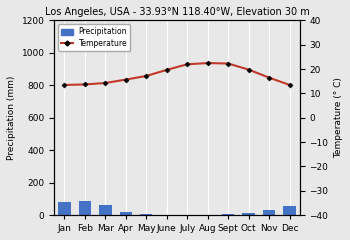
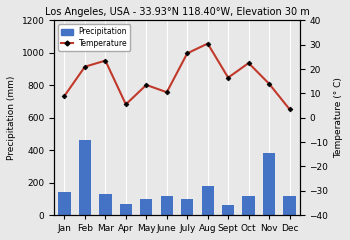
Precipitation/Jan: 80 -> 140
Temperature/Jan: 13.5 -> 9.0
Precipitation/Feb: 90 -> 460
Temperature/Feb: 13.7 -> 21.0
Precipitation/Mar: 60 -> 130
Temperature/Mar: 14.3 -> 23.5
Precipitation/Apr: 20 -> 70
Temperature/Apr: 15.7 -> 5.5
Precipitation/May: 0 -> 100
Temperature/May: 17.2 -> 13.5
Precipitation/June: 0 -> 120
Temperature/June: 19.7 -> 10.5
Precipitation/July: 0 -> 100
Temperature/July: 22.0 -> 26.5
Precipitation/Aug: 0 -> 180
Temperature/Aug: 22.5 -> 30.5
Precipitation/Sept: 10 -> 60
Temperature/Sept: 22.3 -> 16.5
Precipitation/Oct: 10 -> 120
Temperature/Oct: 19.8 -> 22.5
Precipitation/Nov: 30 -> 380
Temperature/Nov: 16.5 -> 14.0
Precipitation/Dec: 50 -> 120
Temperature/Dec: 13.5 -> 3.5
